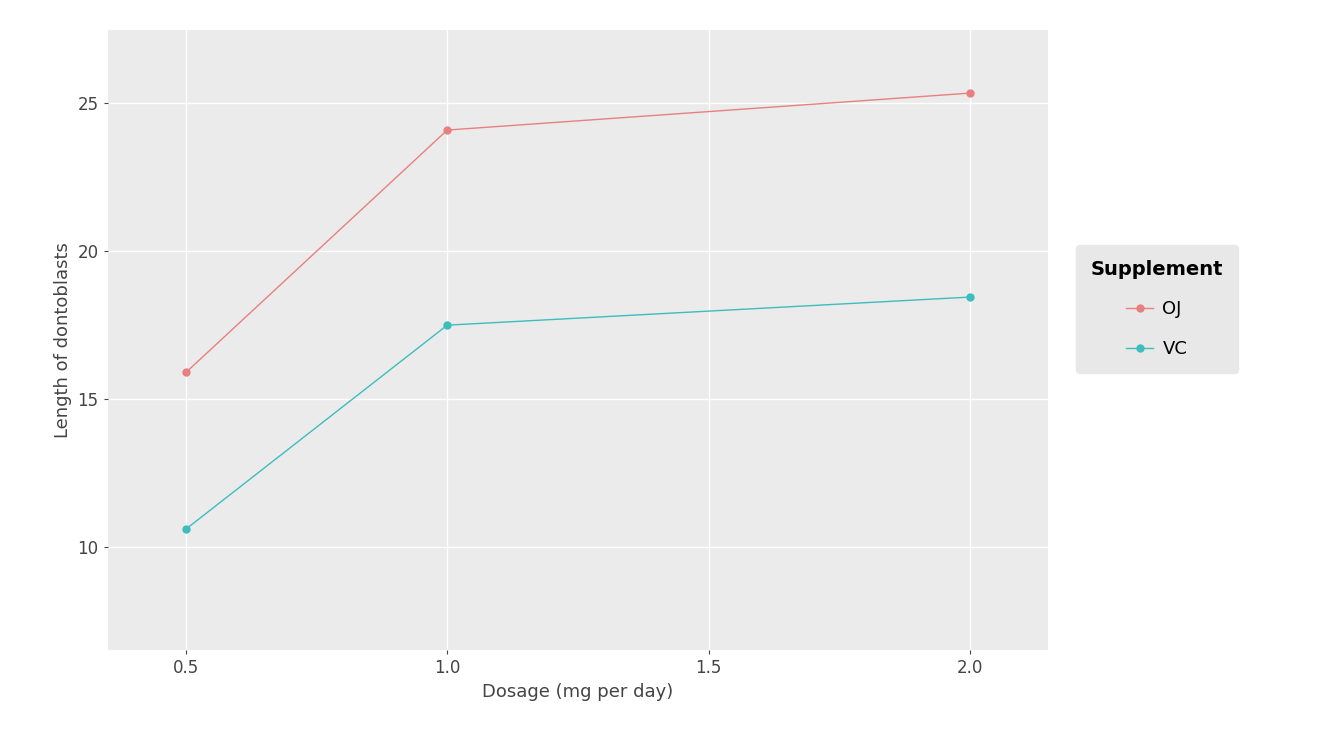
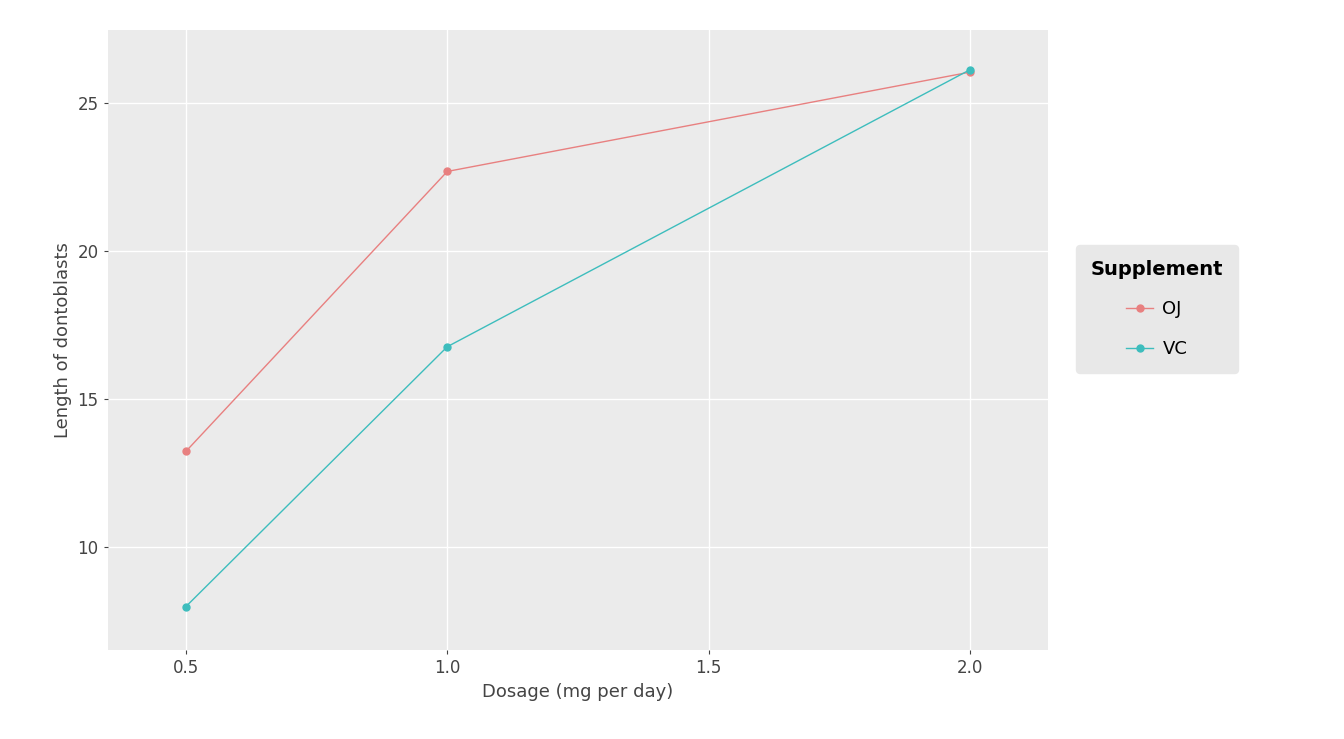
OJ/0.5: 15.90 -> 13.23
VC/0.5: 10.60 -> 7.98
OJ/1.0: 24.10 -> 22.70
VC/1.0: 17.50 -> 16.77
OJ/2.0: 25.35 -> 26.06
VC/2.0: 18.45 -> 26.14
